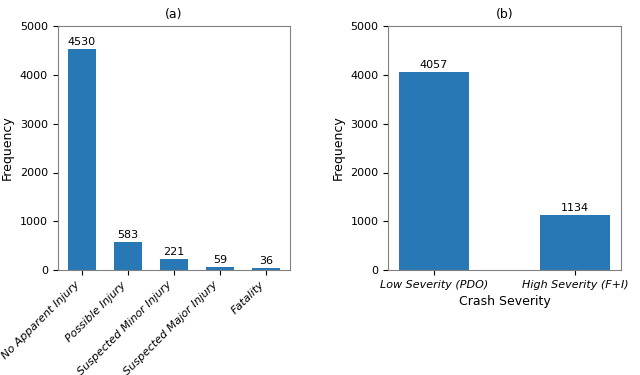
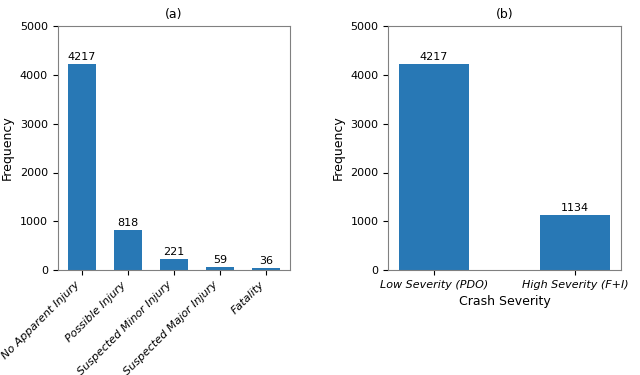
(a)/No Apparent Injury: 4530 -> 4217
(a)/Possible Injury: 583 -> 818
(b)/Low Severity (PDO): 4057 -> 4217
